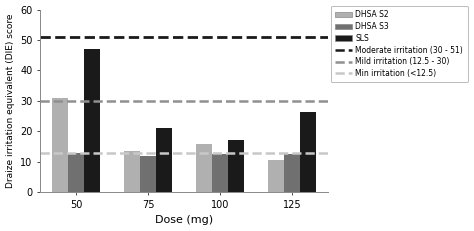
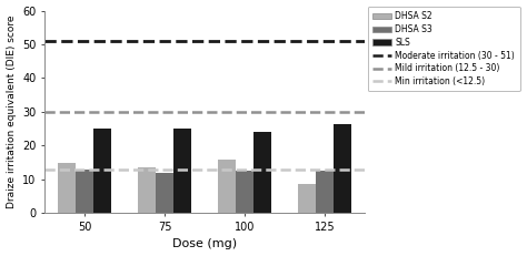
DHSA S2/50: 31.0 -> 15.0
SLS/50: 47.0 -> 25.0
SLS/75: 21.0 -> 25.0
SLS/100: 17.0 -> 24.0
DHSA S2/125: 10.5 -> 8.5
